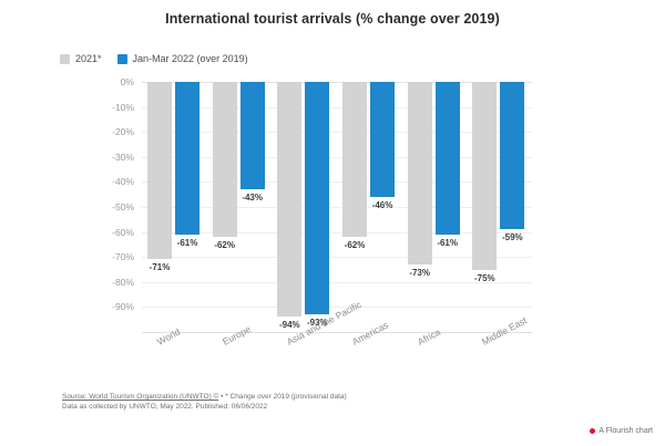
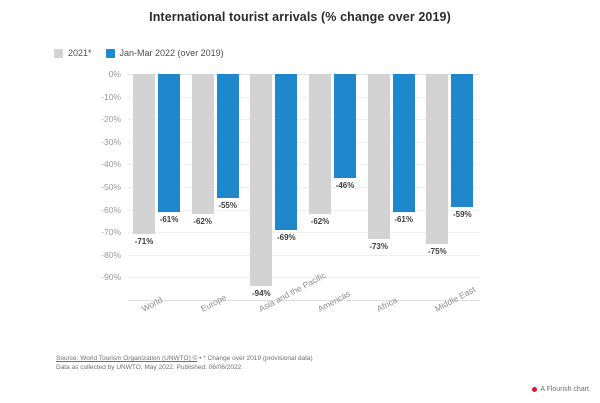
Jan-Mar 2022 (over 2019)/Europe: -43% -> -55%
Jan-Mar 2022 (over 2019)/Asia and the Pacific: -93% -> -69%
